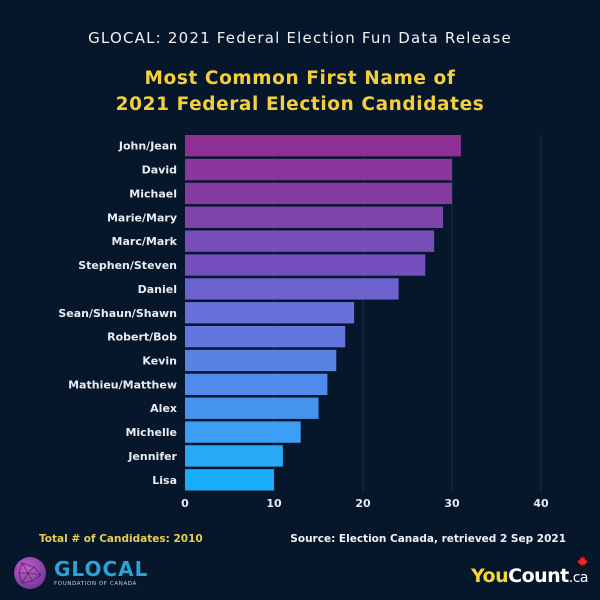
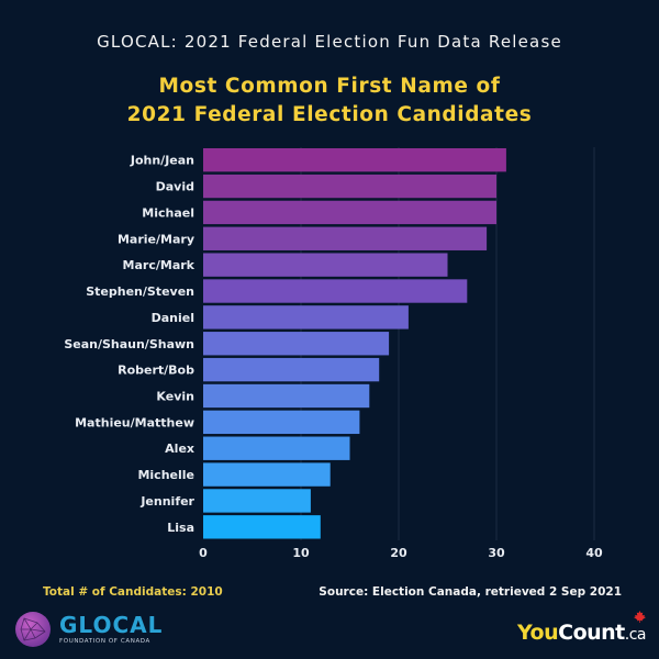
Marc/Mark: 28 -> 25
Daniel: 24 -> 21
Lisa: 10 -> 12
